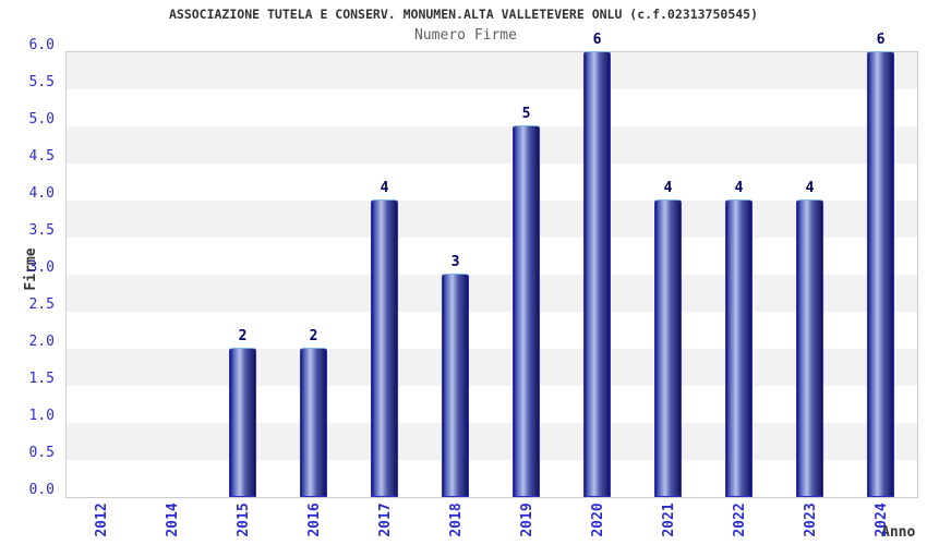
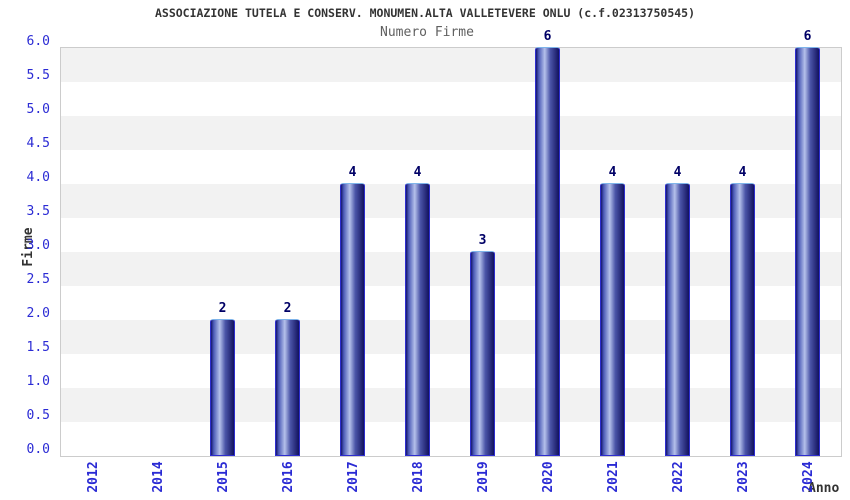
2018: 3 -> 4
2019: 5 -> 3
